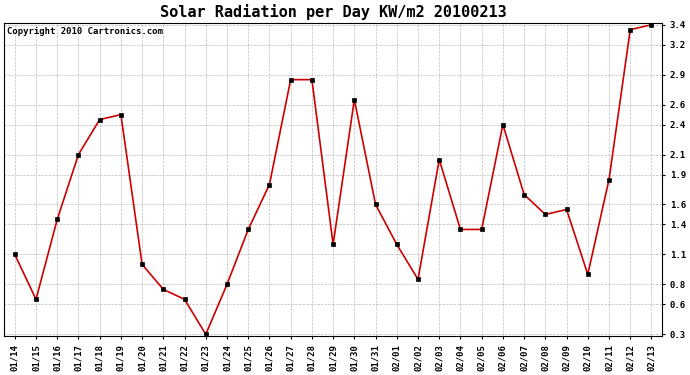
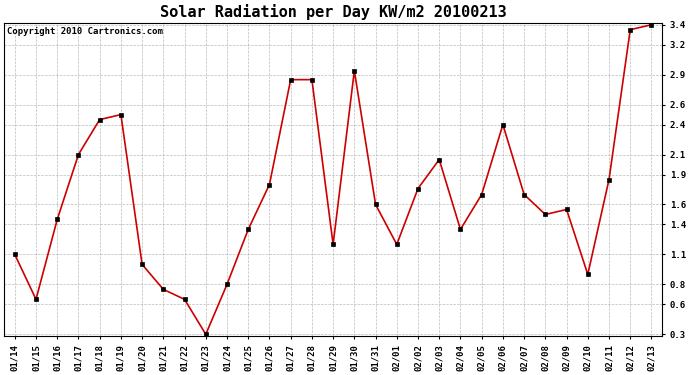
01/30: 2.65 -> 2.94
02/02: 0.85 -> 1.76
02/05: 1.35 -> 1.70
